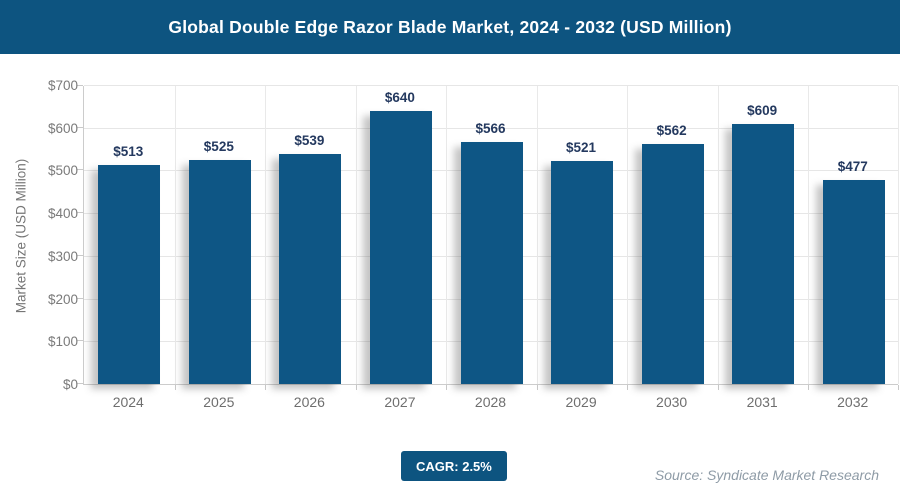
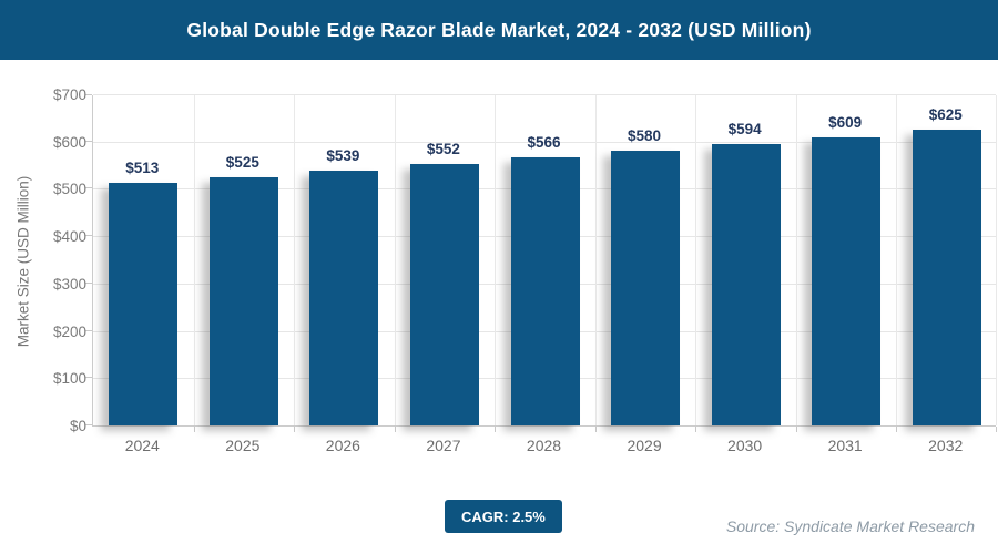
2027: $640 -> $552
2029: $521 -> $580
2030: $562 -> $594
2032: $477 -> $625
